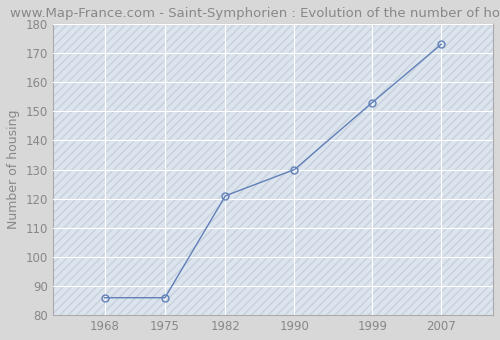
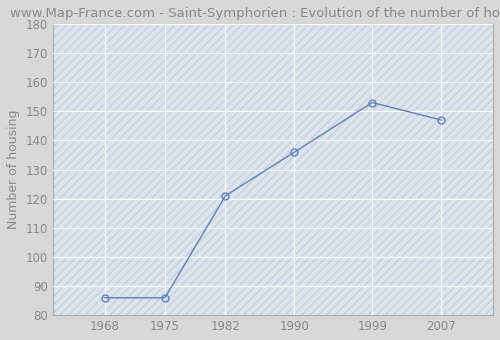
1990: 130 -> 136
2007: 173 -> 147
